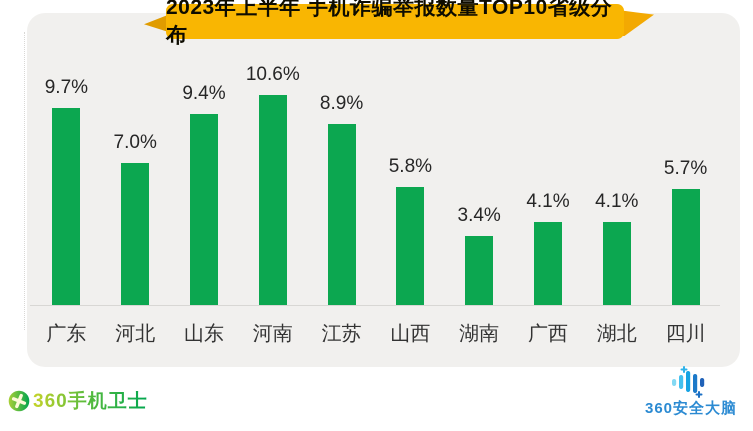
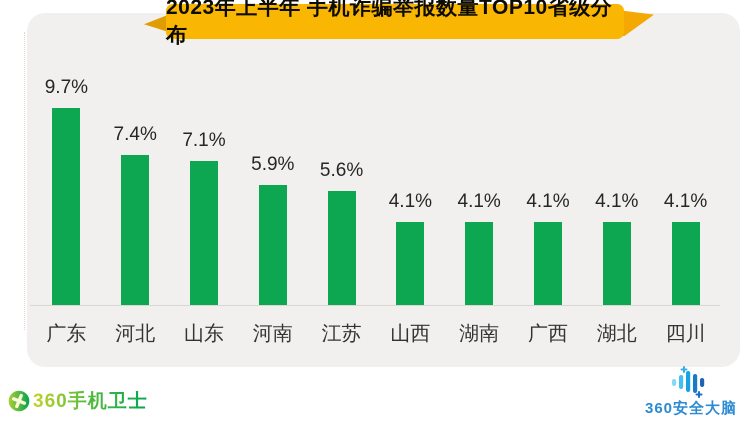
河北: 7.0% -> 7.4%
山东: 9.4% -> 7.1%
河南: 10.6% -> 5.9%
江苏: 8.9% -> 5.6%
山西: 5.8% -> 4.1%
湖南: 3.4% -> 4.1%
四川: 5.7% -> 4.1%
